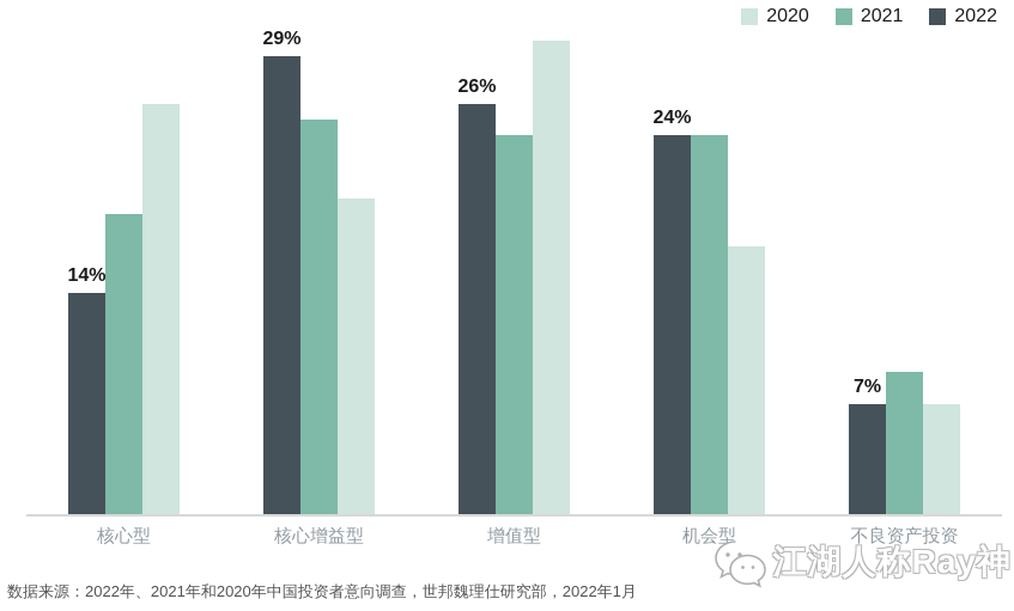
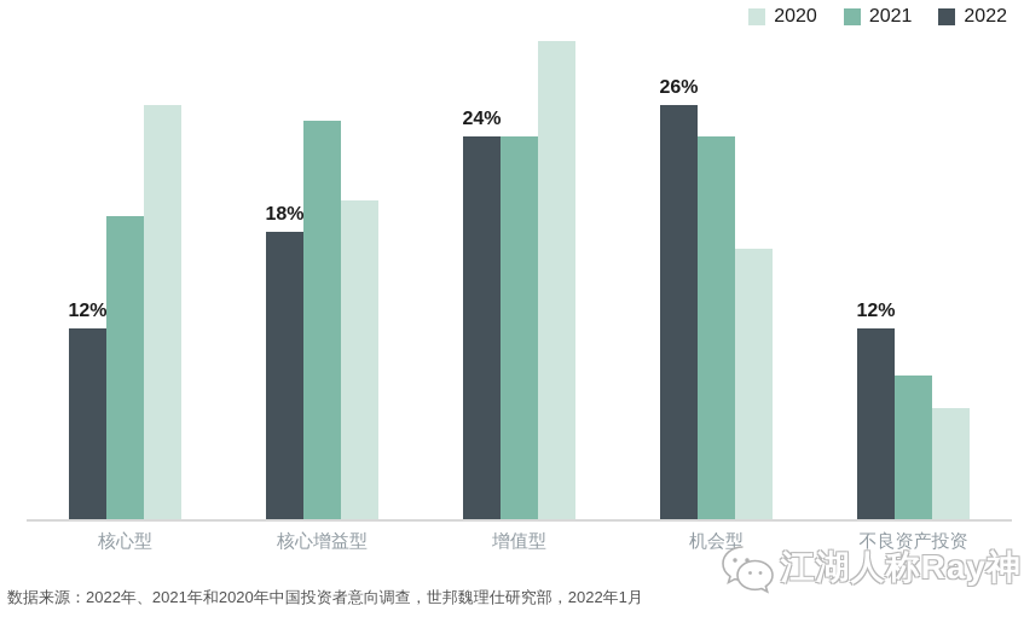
2022/核心型: 14% -> 12%
2022/核心增益型: 29% -> 18%
2022/增值型: 26% -> 24%
2022/机会型: 24% -> 26%
2022/不良资产投资: 7% -> 12%
